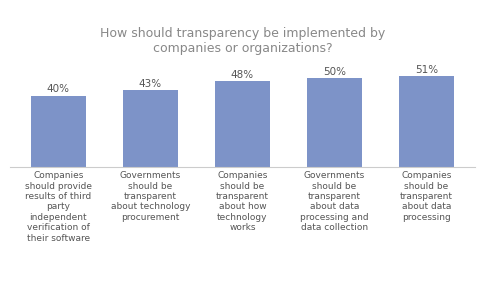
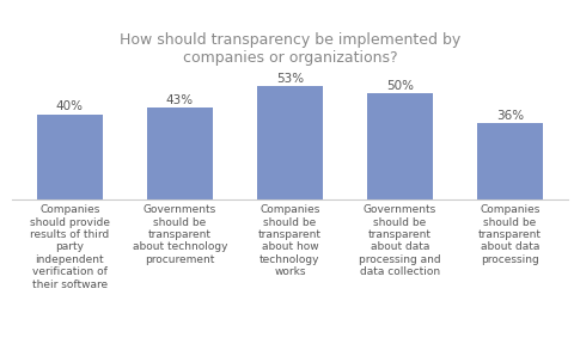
Companies should be transparent about how technology works: 48% -> 53%
Companies should be transparent about data processing: 51% -> 36%
